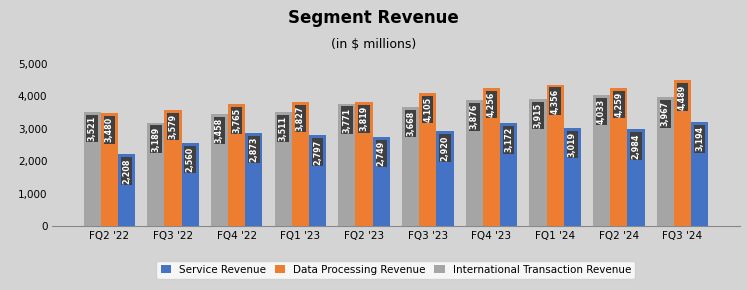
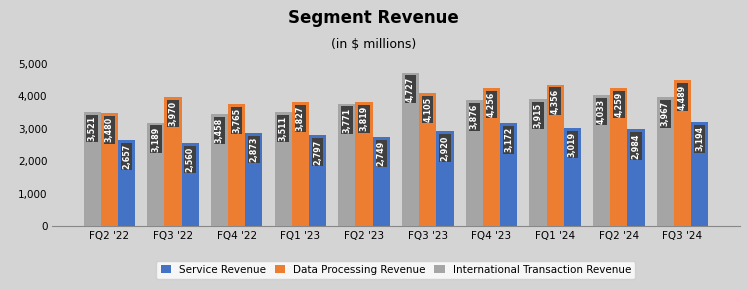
Service Revenue/FQ2 '22: 2,208 -> 2,657
Data Processing Revenue/FQ3 '22: 3,579 -> 3,970
International Transaction Revenue/FQ3 '23: 3,668 -> 4,727
